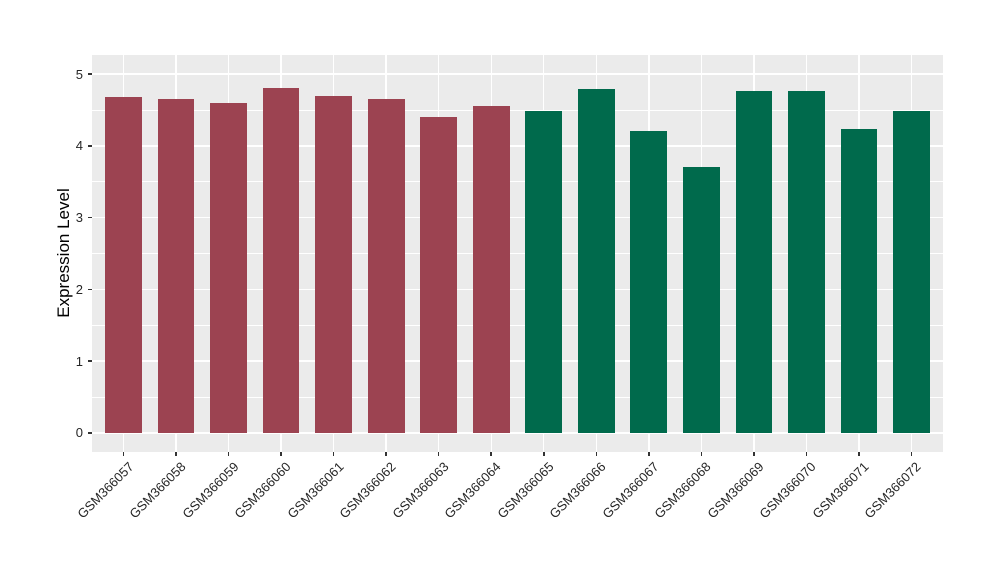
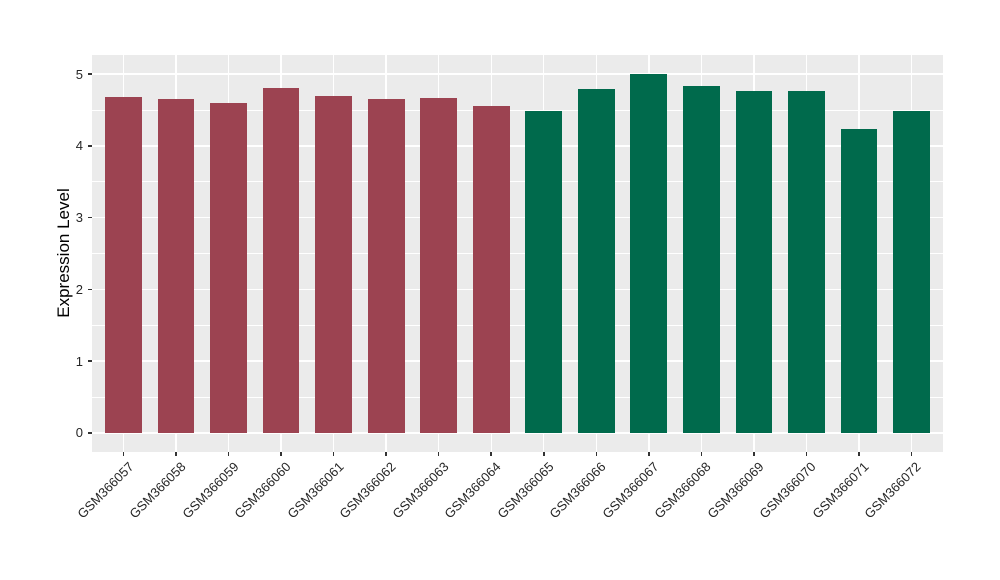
GSM366063: 4.4 -> 4.7
GSM366067: 4.2 -> 5.0
GSM366068: 3.7 -> 4.8
